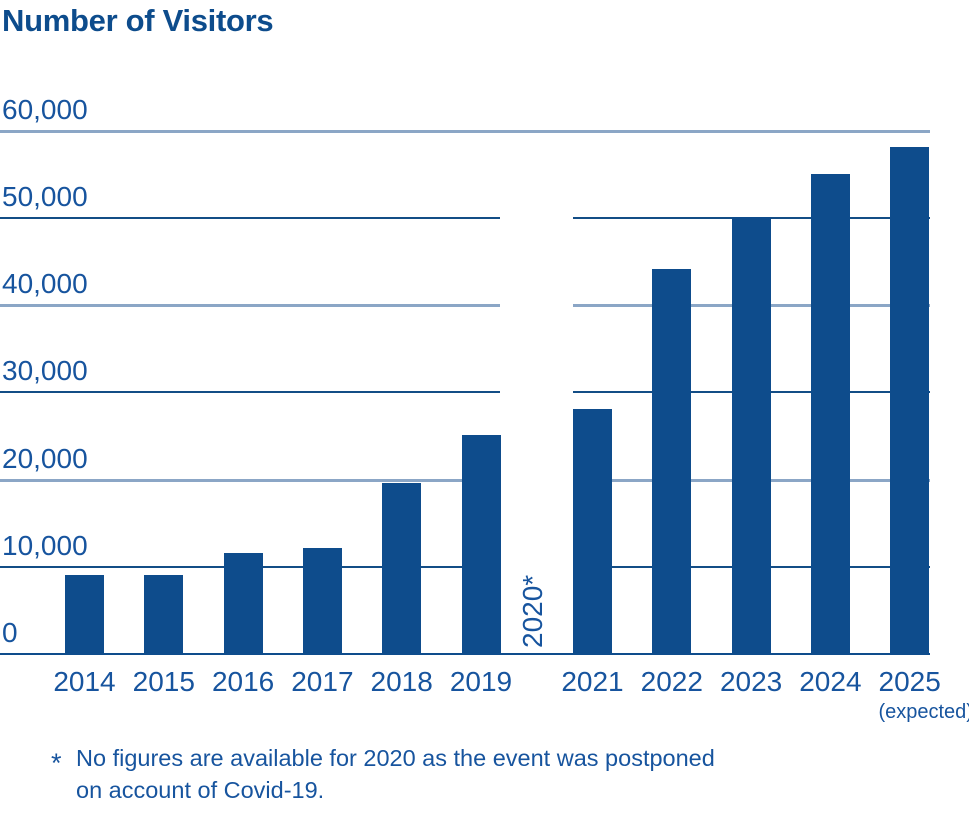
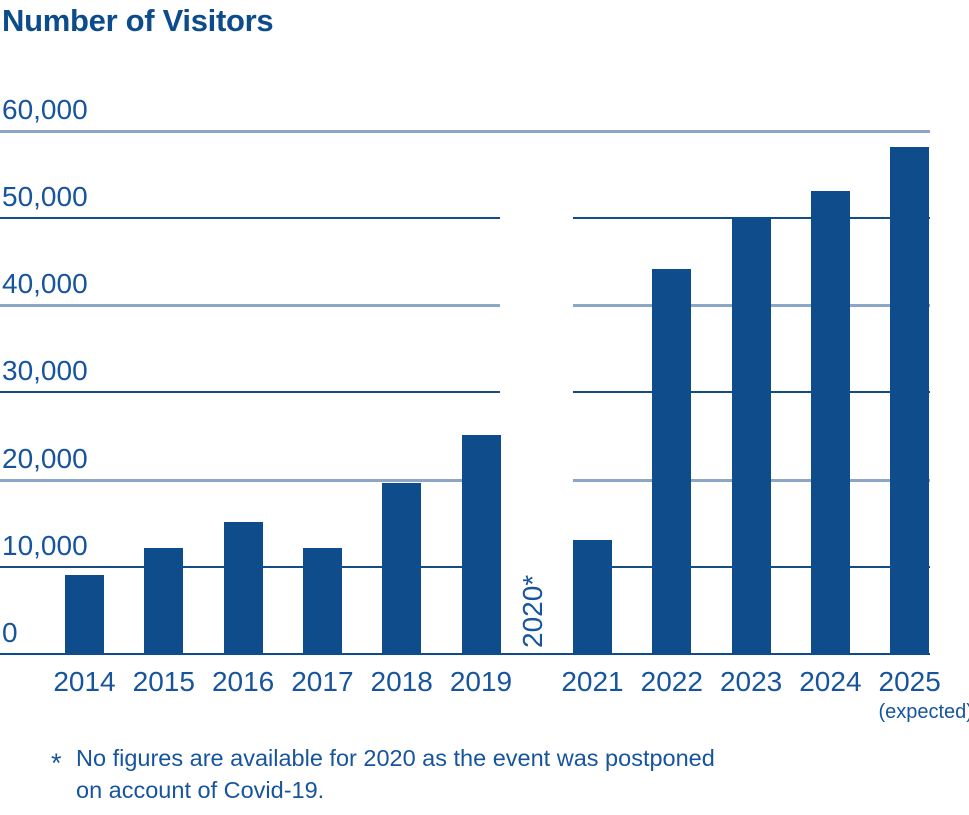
2015: 9000 -> 12000
2016: 12000 -> 15000
2021: 28000 -> 13000
2024: 55000 -> 53000
